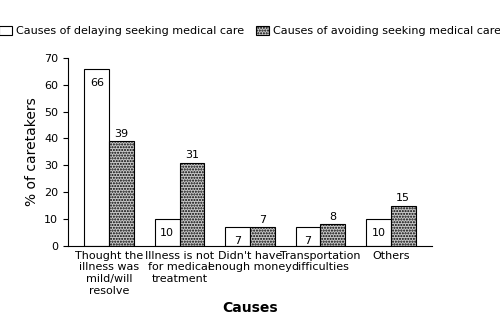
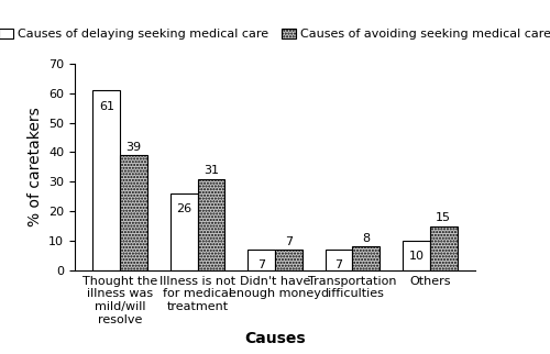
Causes of delaying seeking medical care/Thought the illness was mild/will resolve: 66 -> 61
Causes of delaying seeking medical care/Illness is not for medical treatment: 10 -> 26
